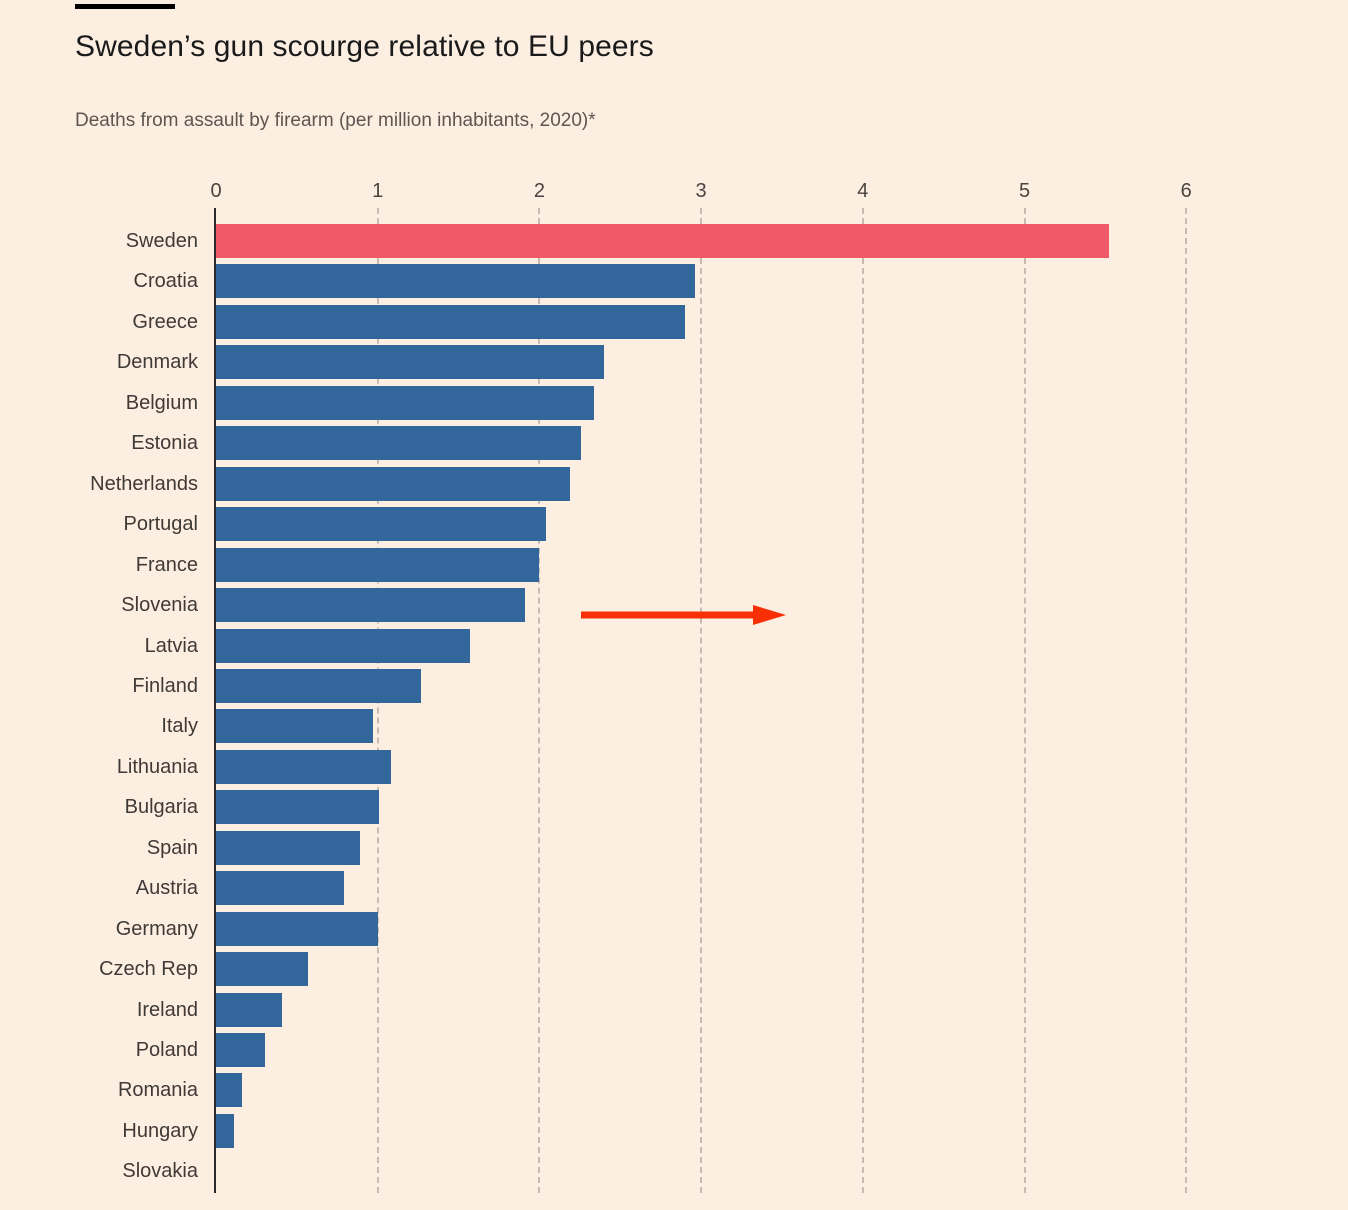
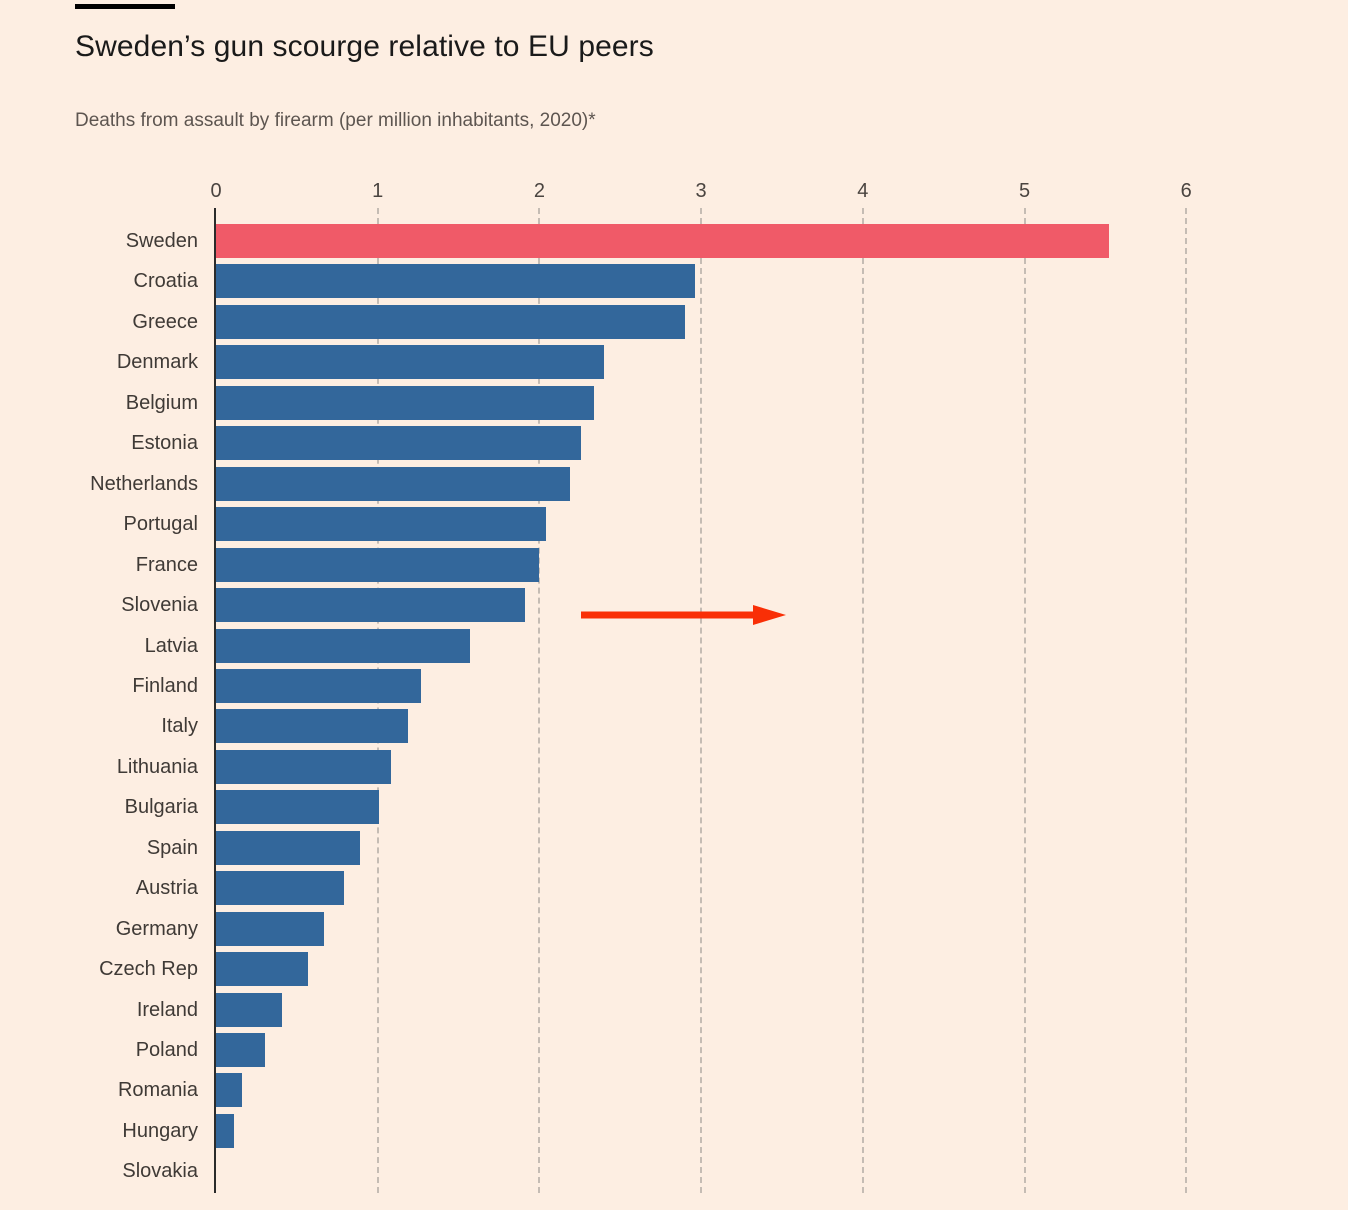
Italy: 0.97 -> 1.19
Germany: 1.00 -> 0.67
